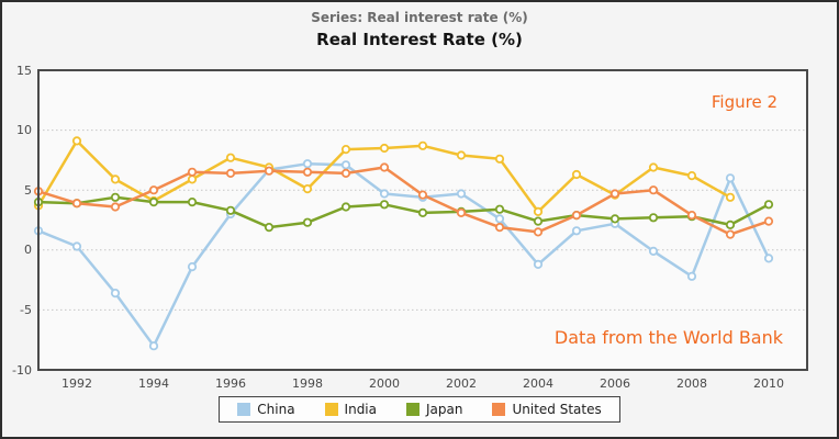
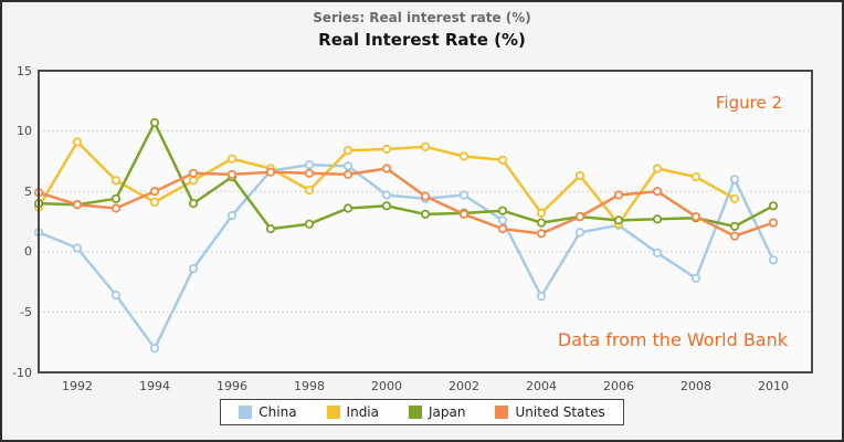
Japan/1994: 4.0 -> 10.7
Japan/1996: 3.3 -> 6.2
China/2004: -1.2 -> -3.7
India/2006: 4.6 -> 2.3
